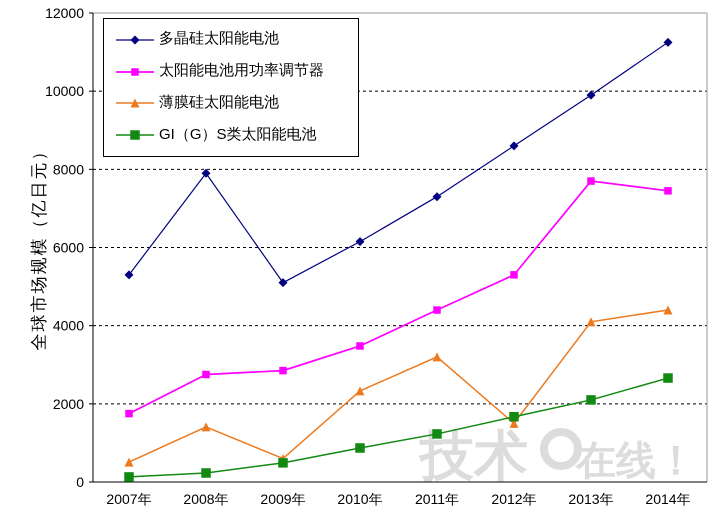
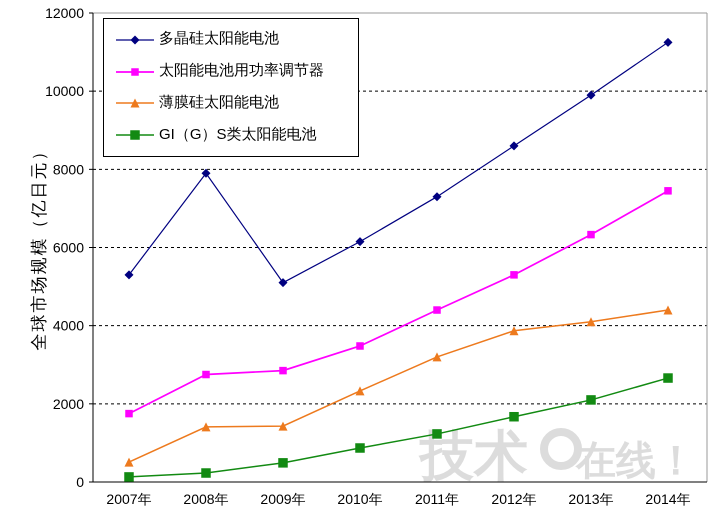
薄膜硅太阳能电池/2009年: 600 -> 1400
薄膜硅太阳能电池/2012年: 1500 -> 3900
太阳能电池用功率调节器/2013年: 7700 -> 6300
